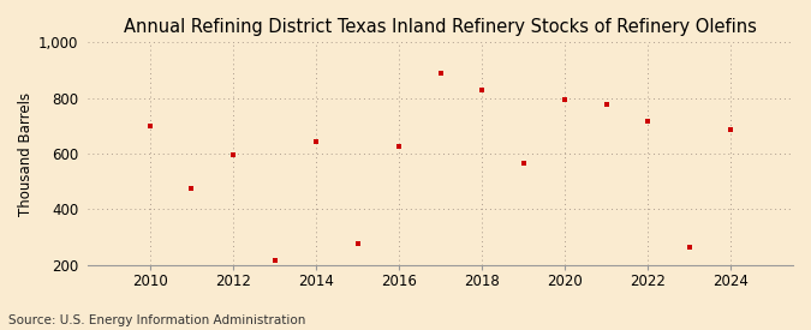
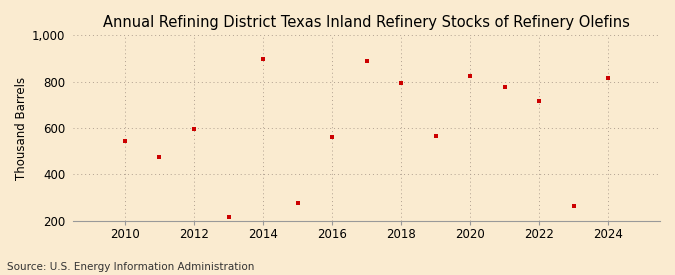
2010: 700 -> 545
2014: 645 -> 900
2016: 625 -> 560
2018: 830 -> 795
2020: 795 -> 825
2024: 685 -> 815
